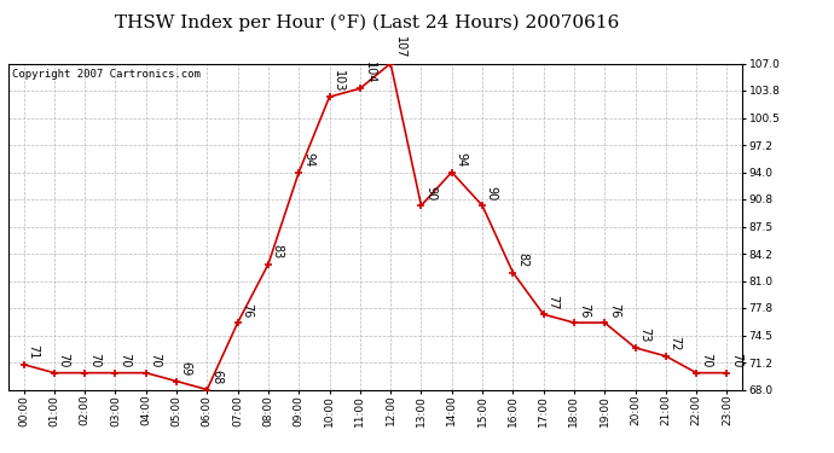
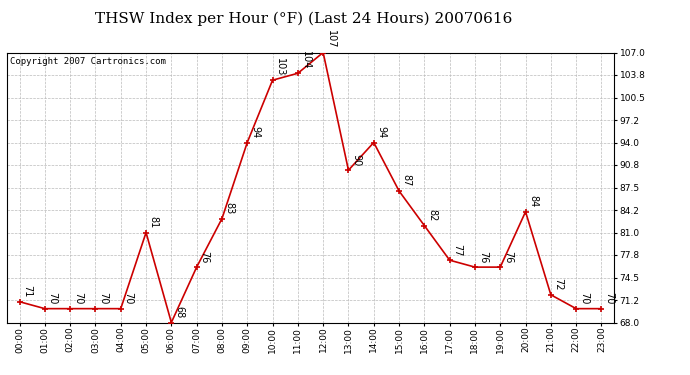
05:00: 69 -> 81
15:00: 90 -> 87
20:00: 73 -> 84
